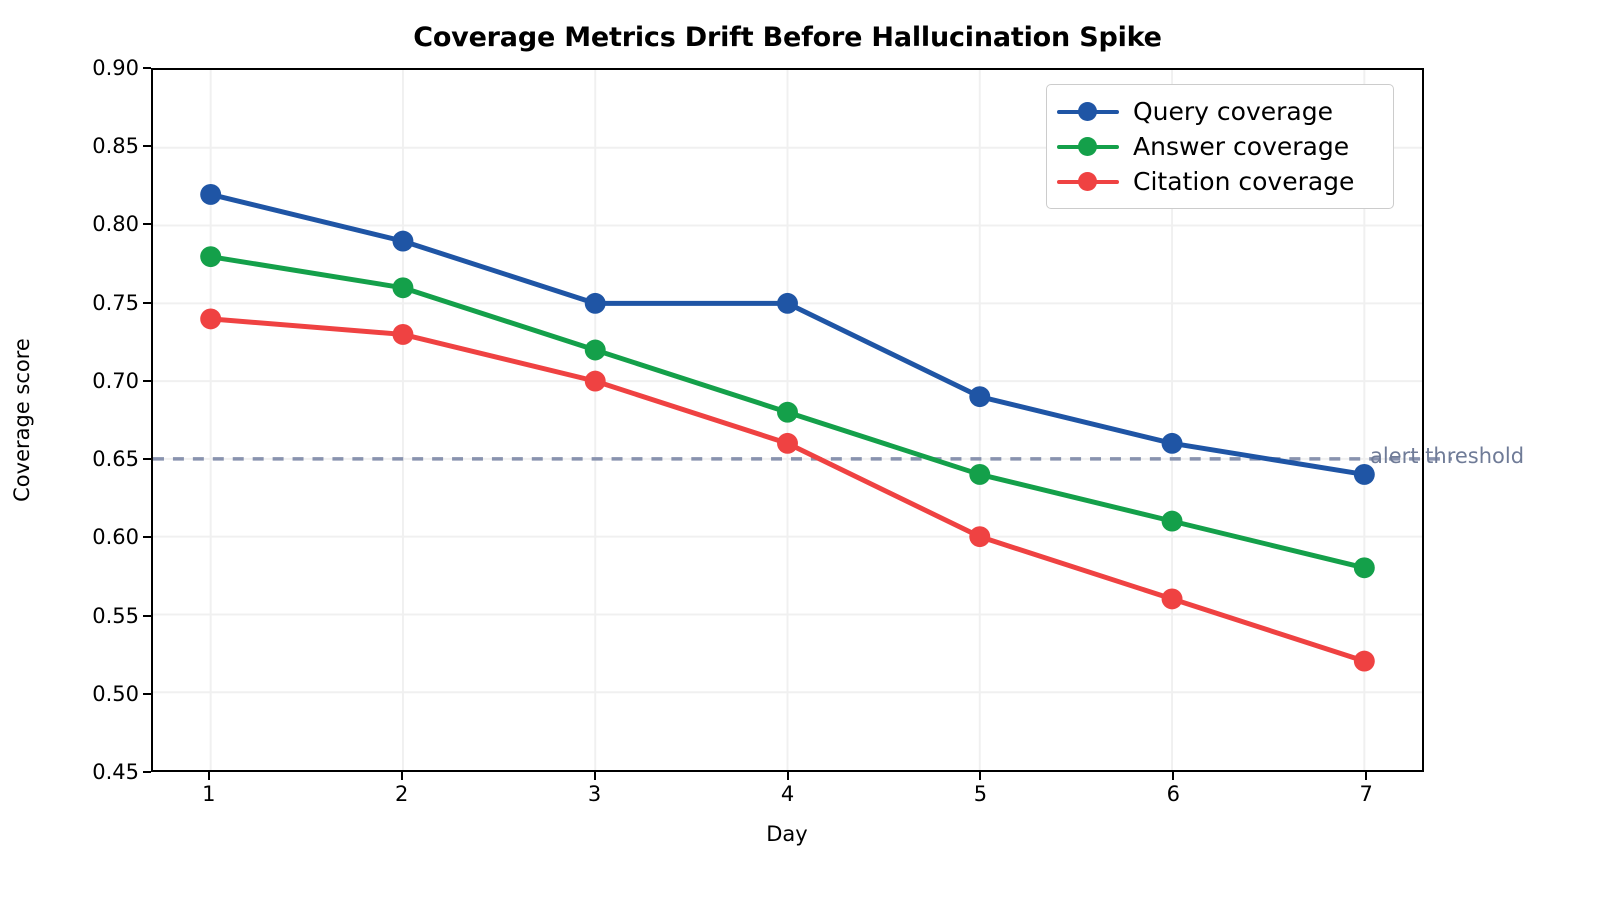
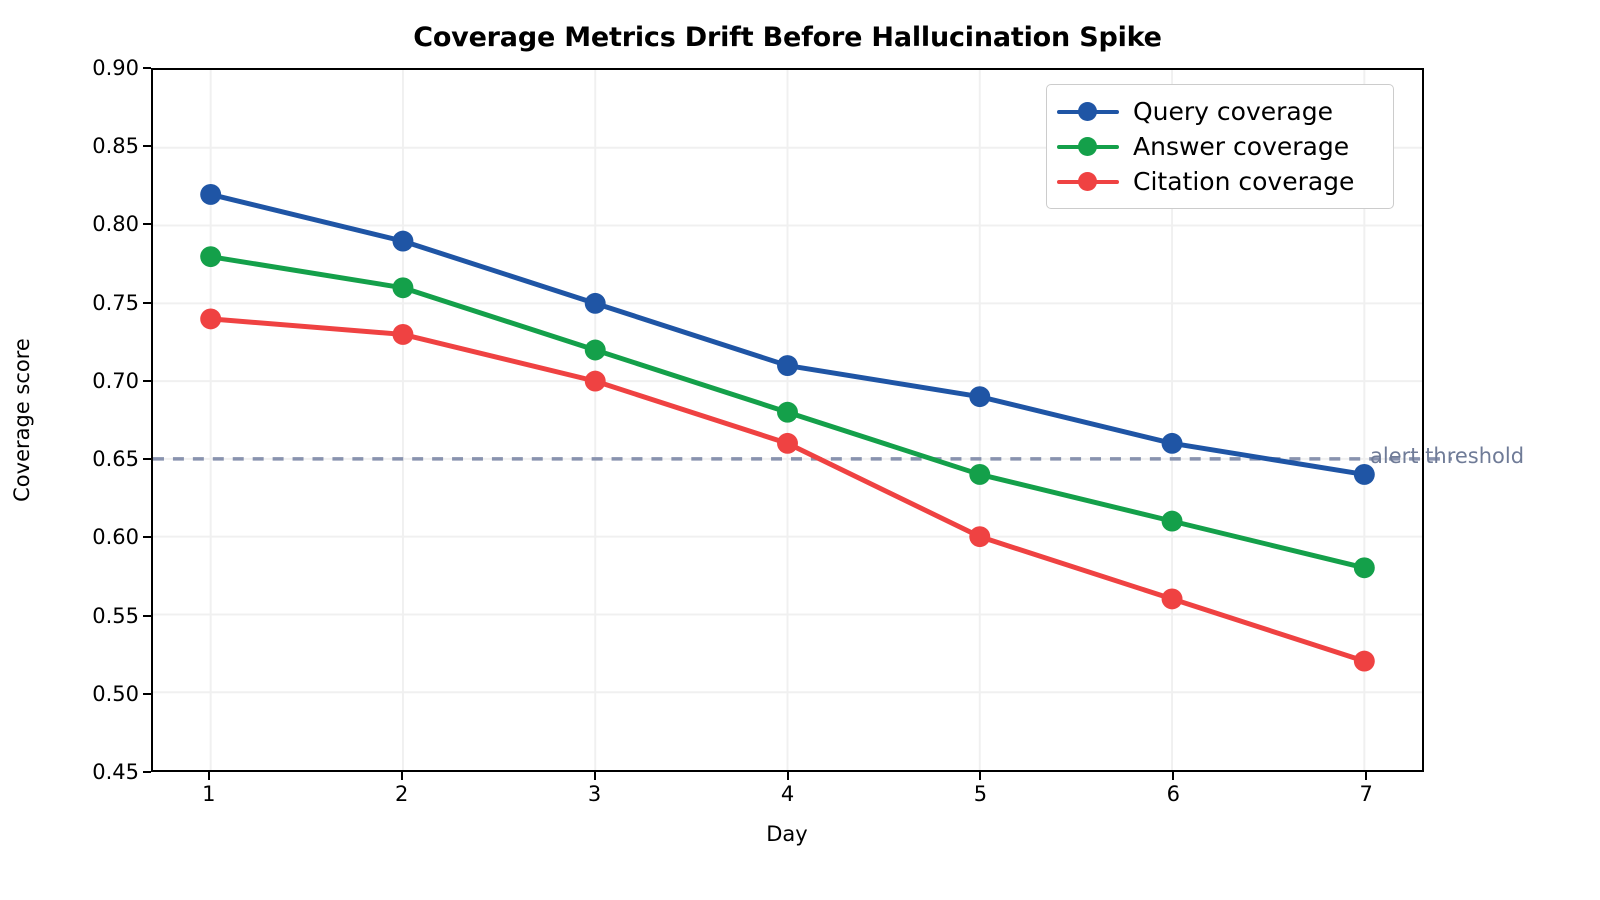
Query coverage/4: 0.75 -> 0.71
